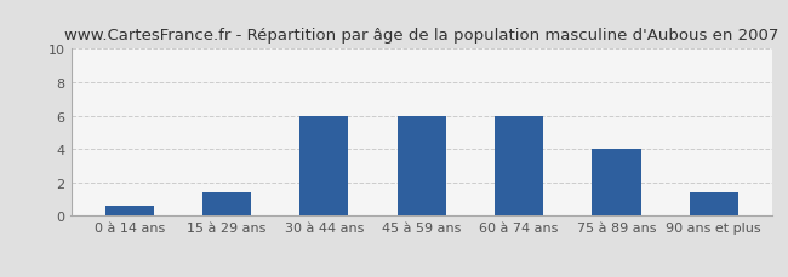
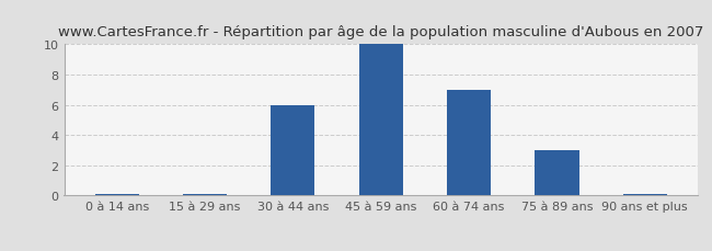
0 à 14 ans: 0.6 -> 0.1
15 à 29 ans: 1.4 -> 0.1
45 à 59 ans: 6.0 -> 10.0
60 à 74 ans: 6.0 -> 7.0
75 à 89 ans: 4.0 -> 3.0
90 ans et plus: 1.4 -> 0.1
